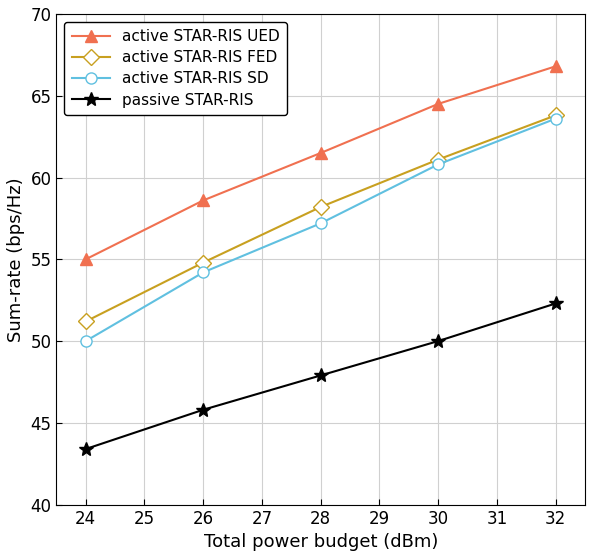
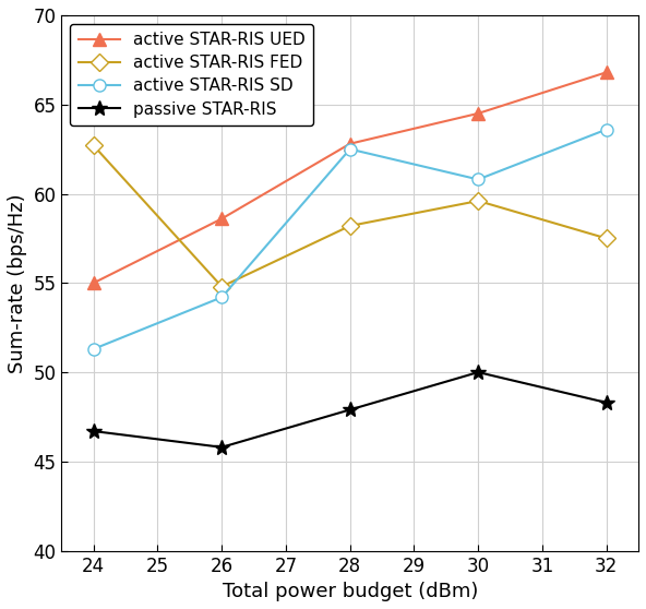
active STAR-RIS FED/24: 51.2 -> 62.7
active STAR-RIS SD/24: 50.0 -> 51.3
passive STAR-RIS/24: 43.4 -> 46.7
active STAR-RIS UED/28: 61.5 -> 62.8
active STAR-RIS SD/28: 57.2 -> 62.5
active STAR-RIS FED/30: 61.1 -> 59.6
active STAR-RIS FED/32: 63.8 -> 57.5
passive STAR-RIS/32: 52.3 -> 48.3
